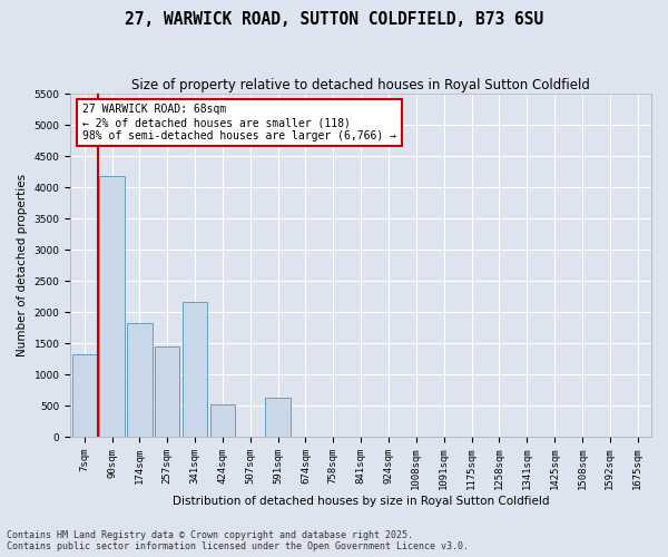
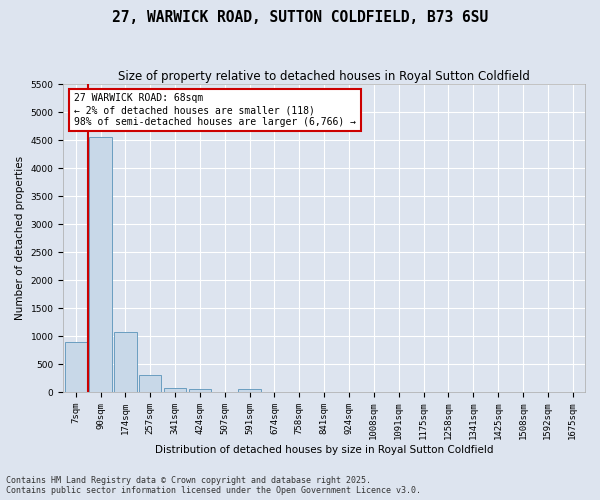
7sqm: 1320 -> 900
90sqm: 4180 -> 4550
174sqm: 1820 -> 1080
257sqm: 1440 -> 300
341sqm: 2160 -> 80
424sqm: 520 -> 60
591sqm: 620 -> 50
